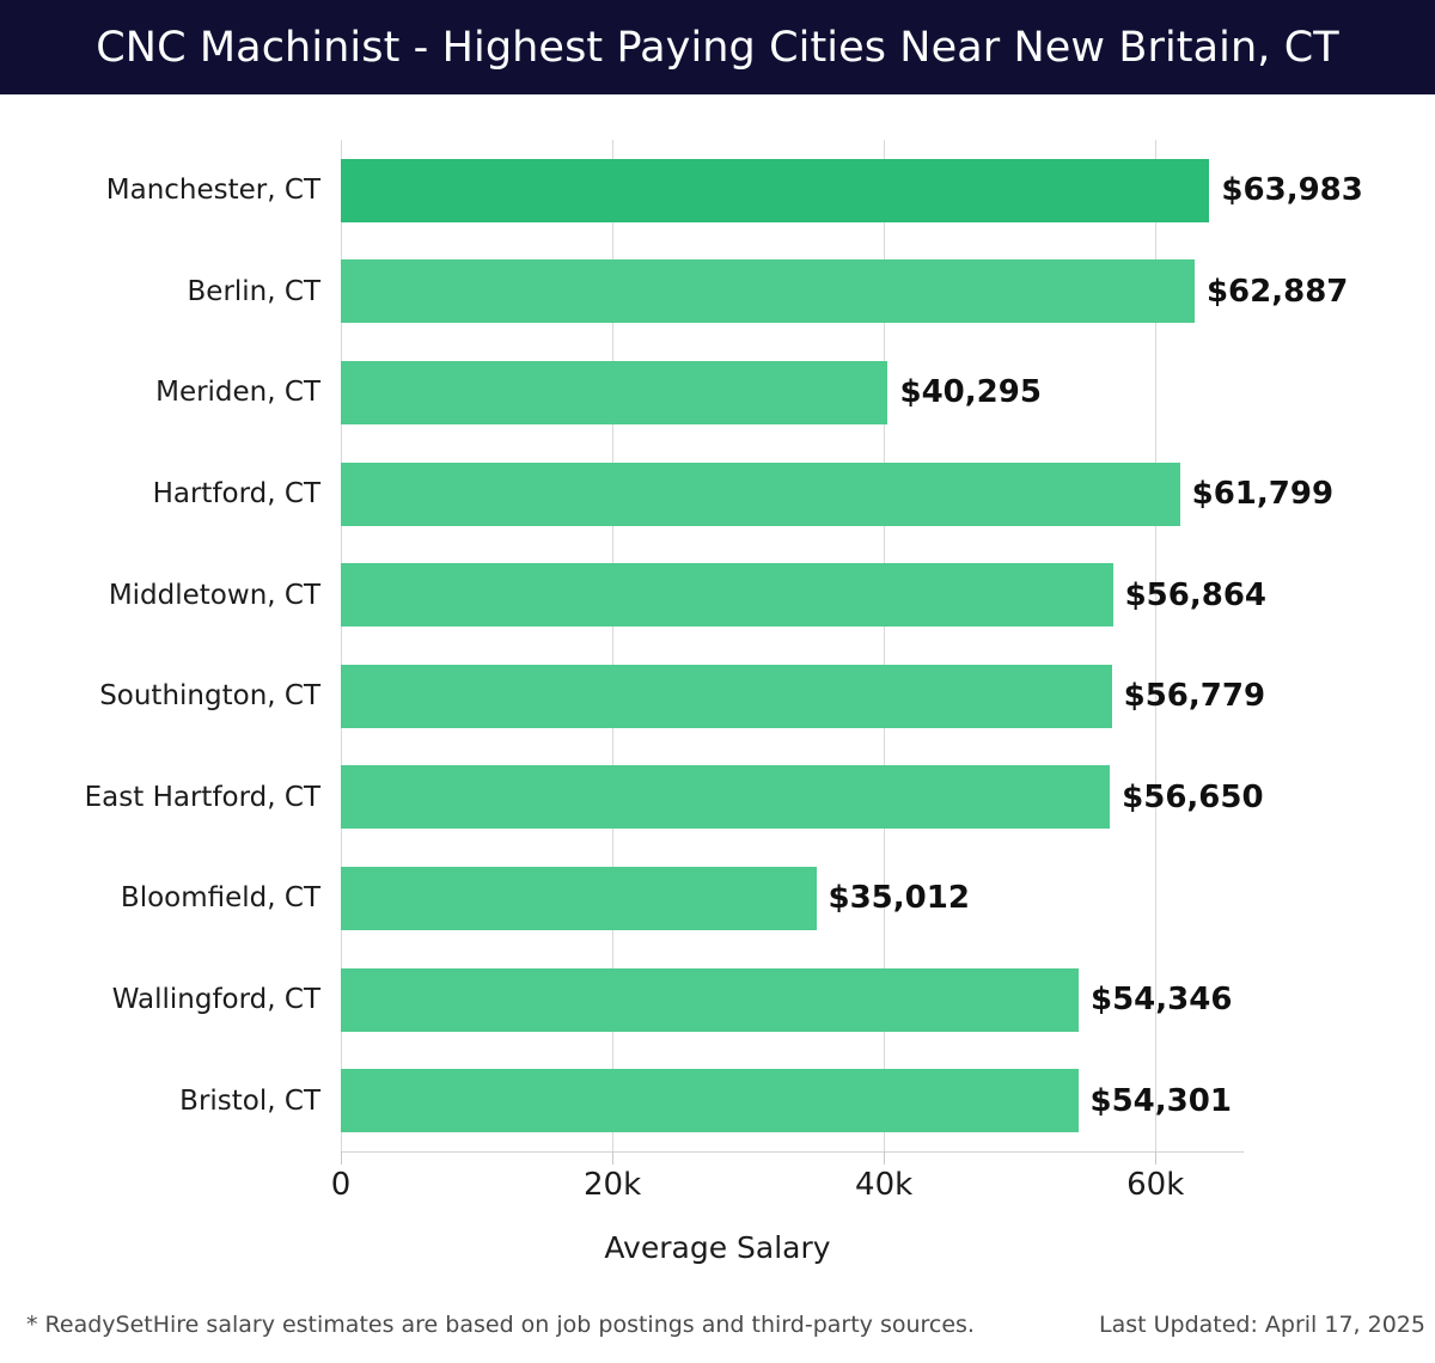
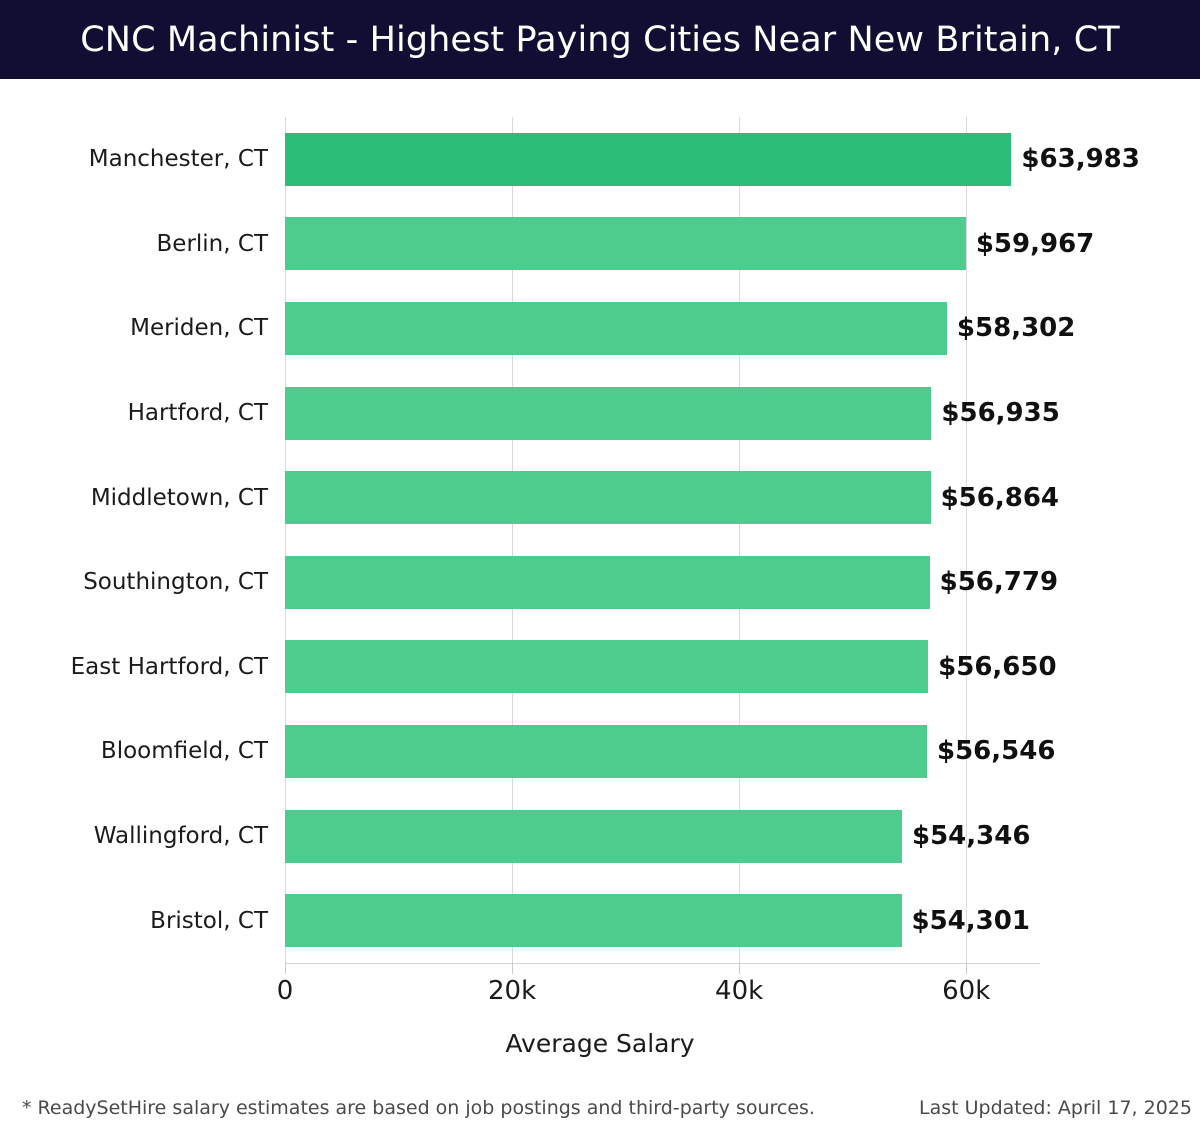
Berlin, CT: $62,887 -> $59,967
Meriden, CT: $40,295 -> $58,302
Hartford, CT: $61,799 -> $56,935
Bloomfield, CT: $35,012 -> $56,546
